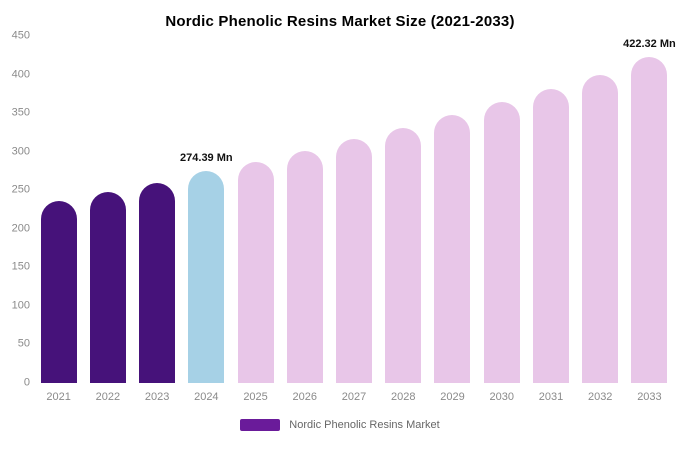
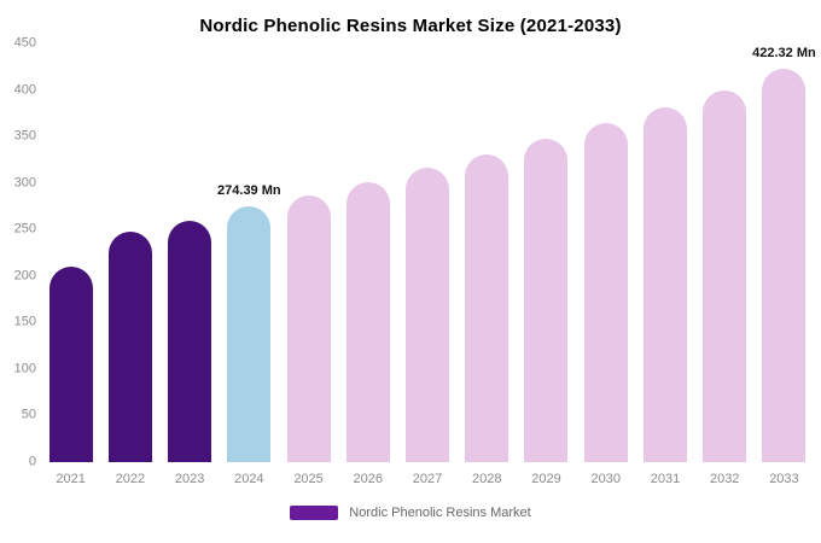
2021: 240 -> 210
